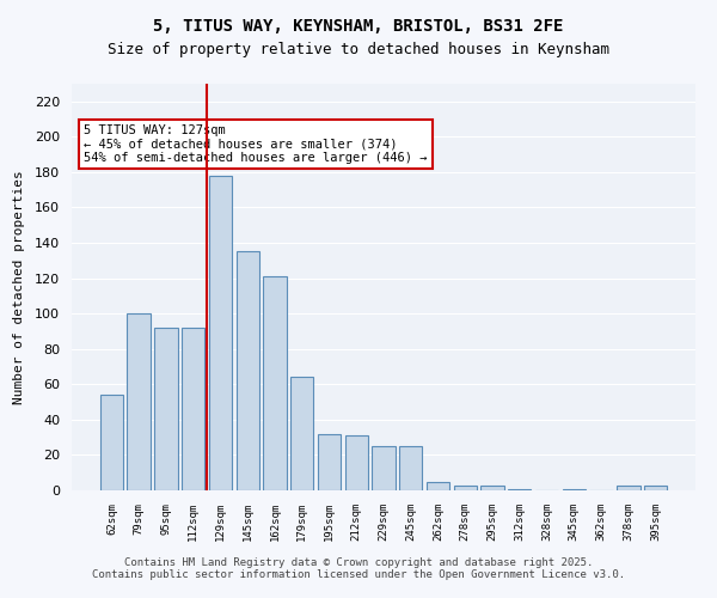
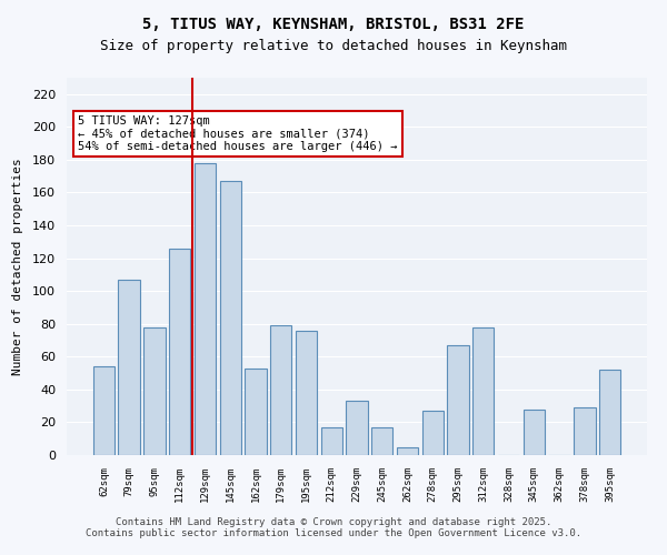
79sqm: 100 -> 107
95sqm: 92 -> 78
112sqm: 92 -> 126
145sqm: 135 -> 167
162sqm: 121 -> 53
179sqm: 64 -> 79
195sqm: 32 -> 76
212sqm: 31 -> 17
229sqm: 25 -> 33
245sqm: 25 -> 17
278sqm: 3 -> 27
295sqm: 3 -> 67
312sqm: 1 -> 78
345sqm: 1 -> 28
378sqm: 3 -> 29
395sqm: 3 -> 52
